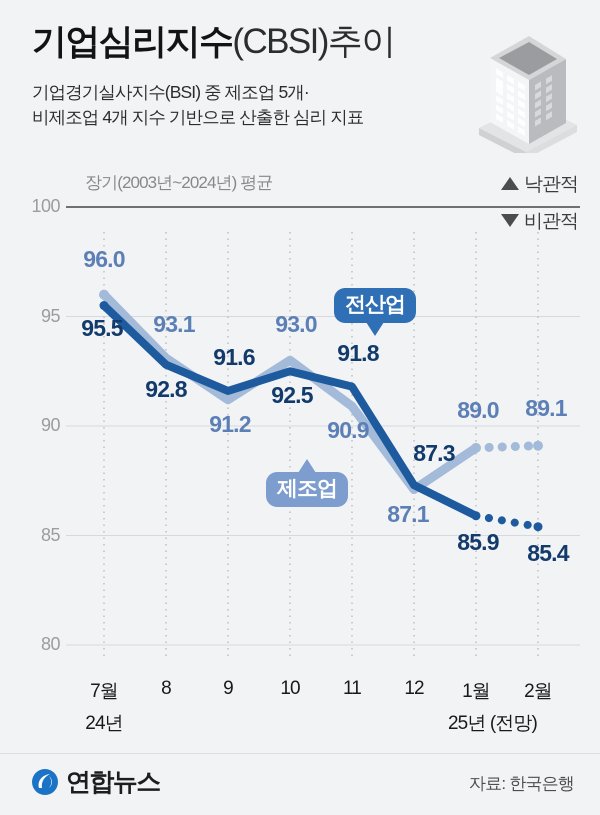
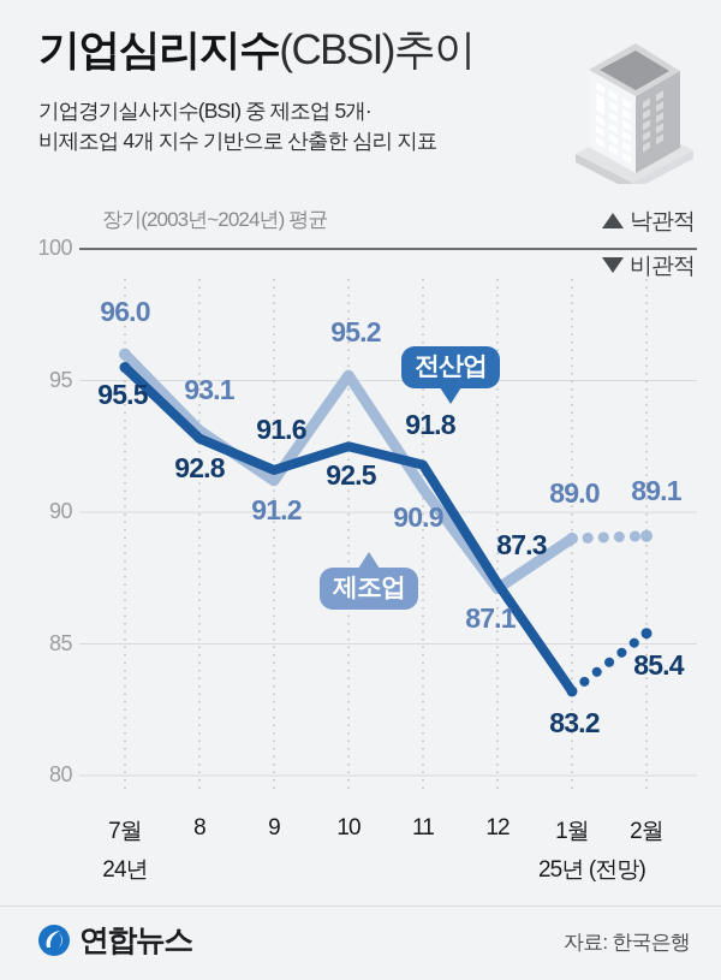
제조업/10: 93.0 -> 95.2
전산업/1월: 85.9 -> 83.2
